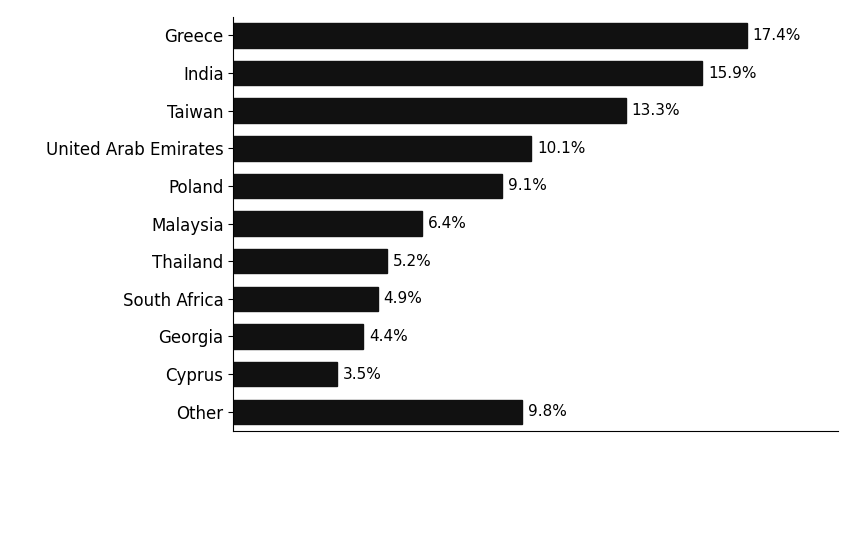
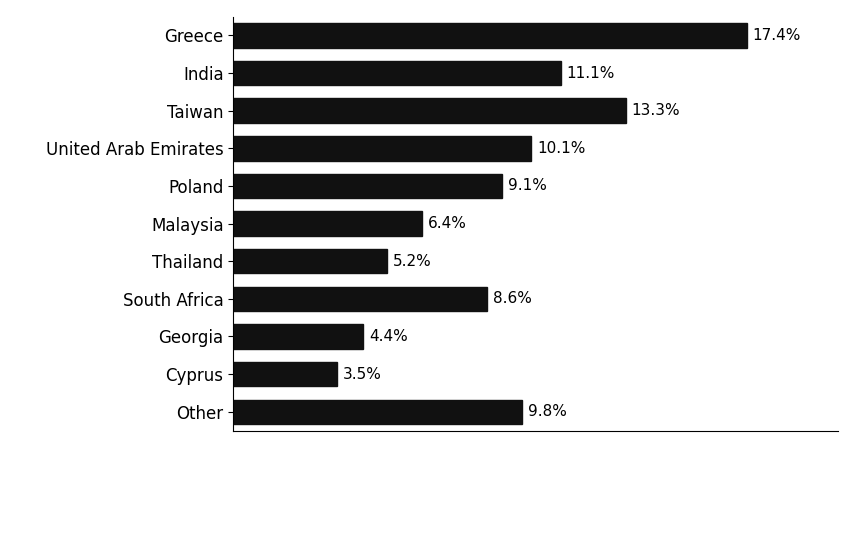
India: 15.9% -> 11.1%
South Africa: 4.9% -> 8.6%
